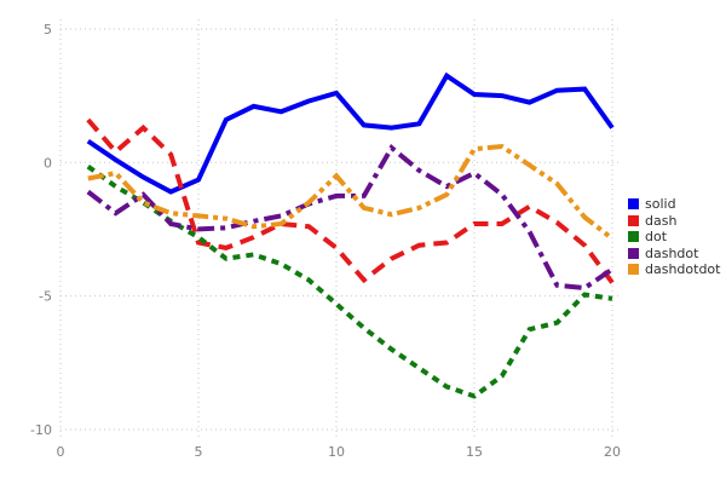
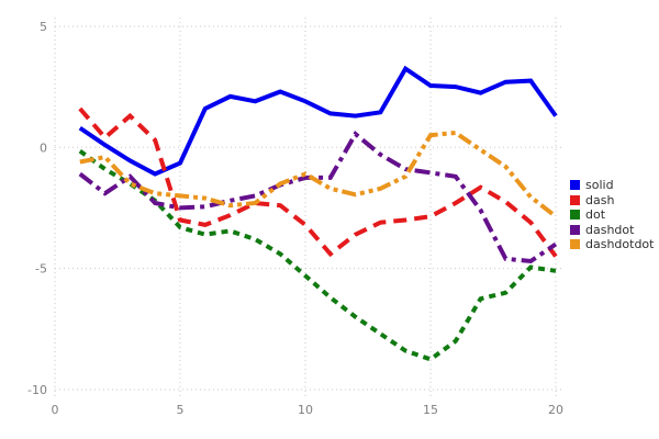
dot/5: -2.8 -> -3.3
solid/10: 2.6 -> 1.9
dashdotdot/10: -0.5 -> -1.1
dash/15: -2.3 -> -2.9
dashdot/15: -0.4 -> -1.1
